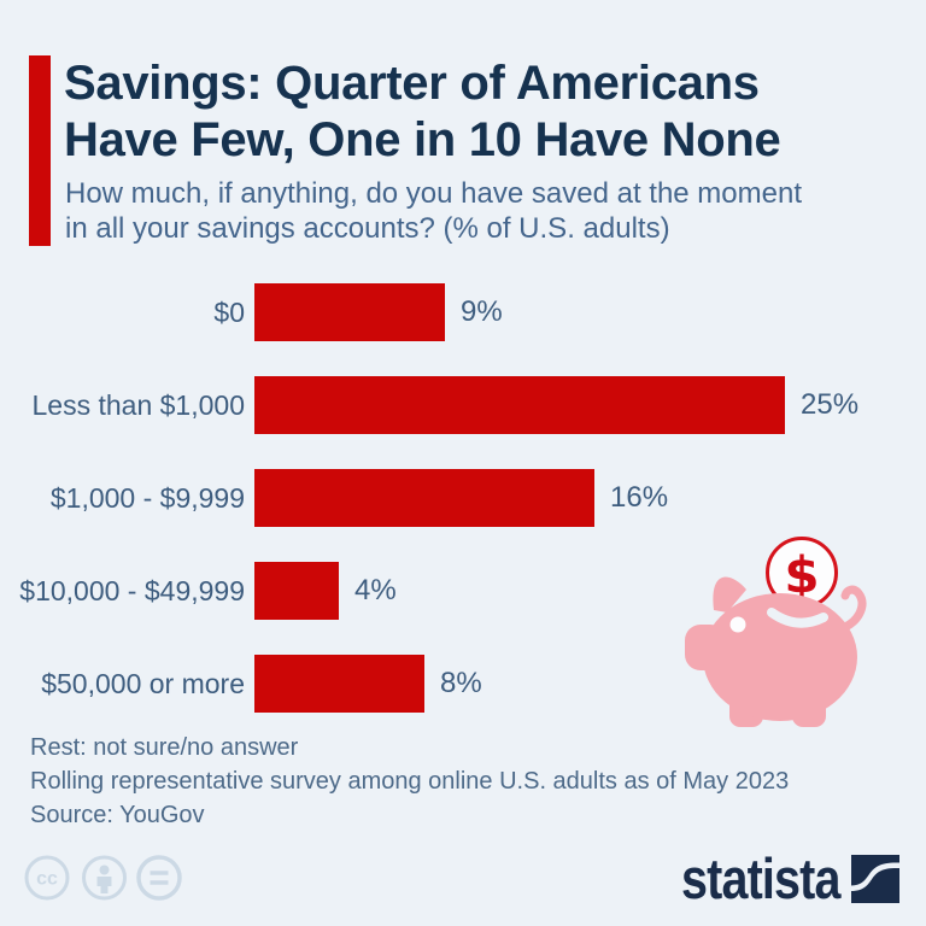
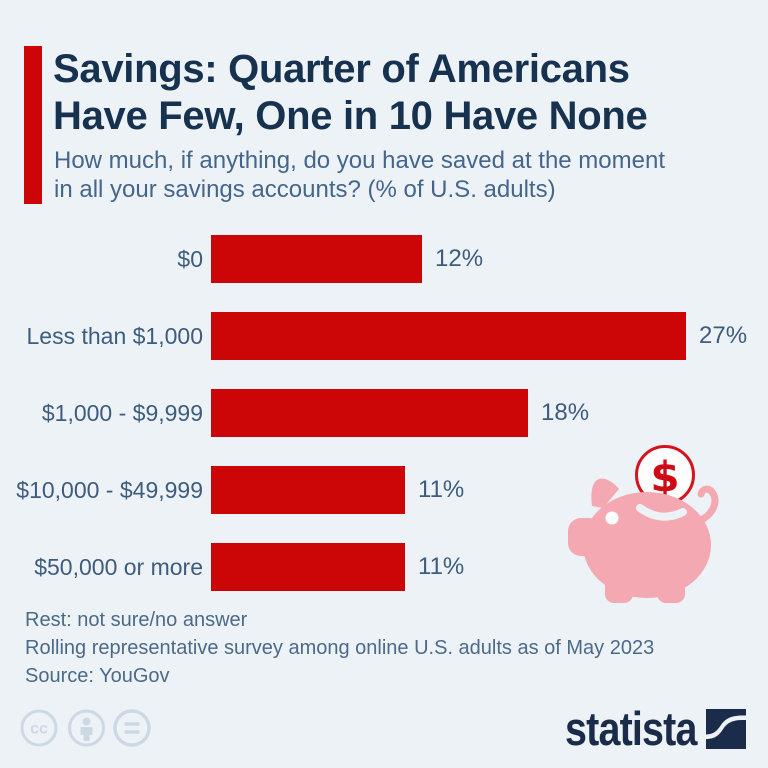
$0: 9% -> 12%
Less than $1,000: 25% -> 27%
$1,000 - $9,999: 16% -> 18%
$10,000 - $49,999: 4% -> 11%
$50,000 or more: 8% -> 11%
